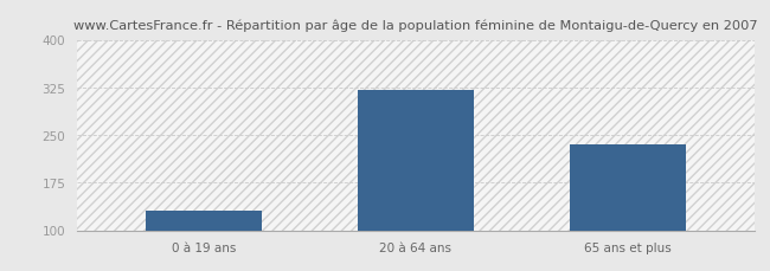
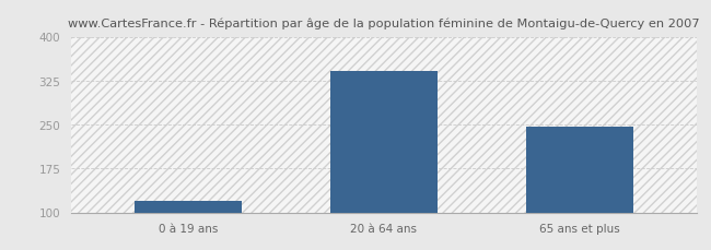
0 à 19 ans: 130 -> 120
20 à 64 ans: 320 -> 342
65 ans et plus: 236 -> 246
